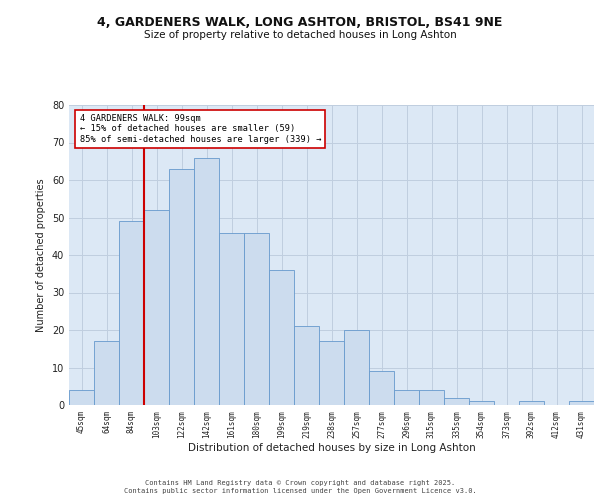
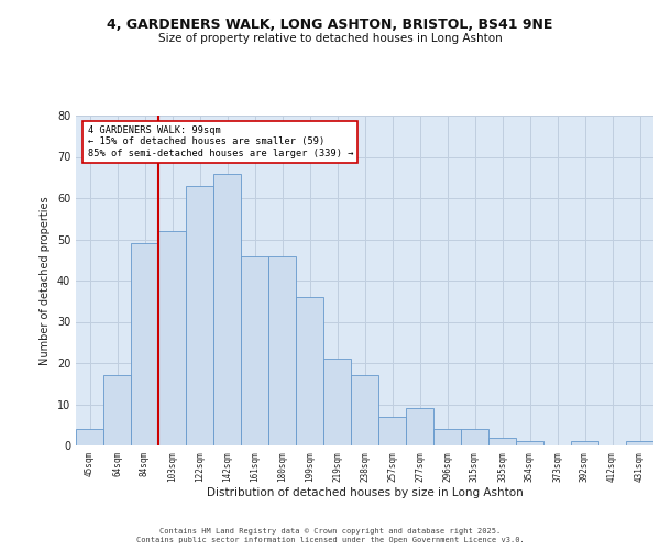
257sqm: 20 -> 7
